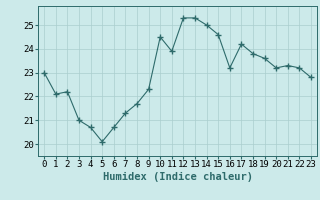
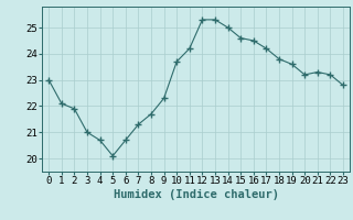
2: 22.2 -> 21.9
10: 24.5 -> 23.7
11: 23.9 -> 24.2
16: 23.2 -> 24.5
